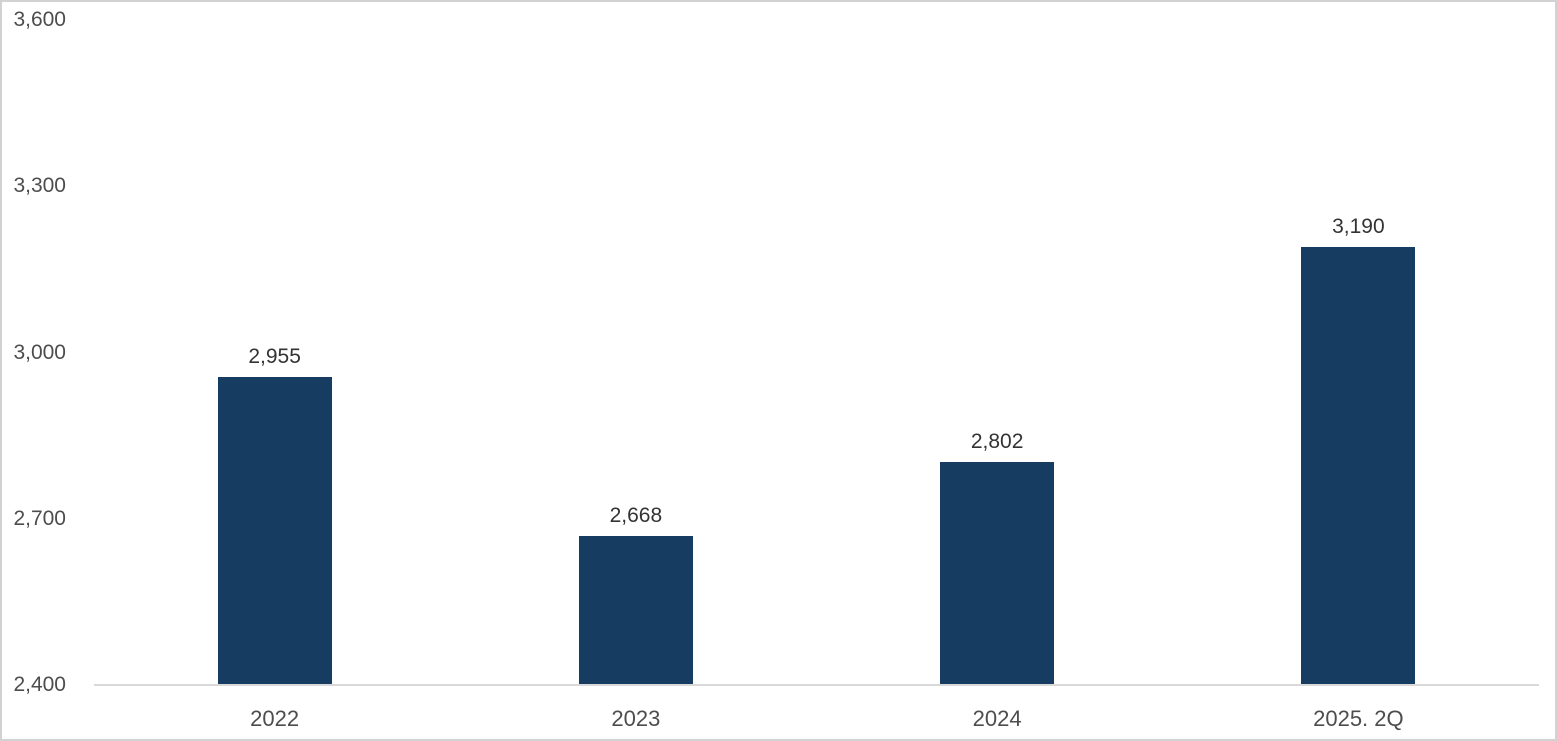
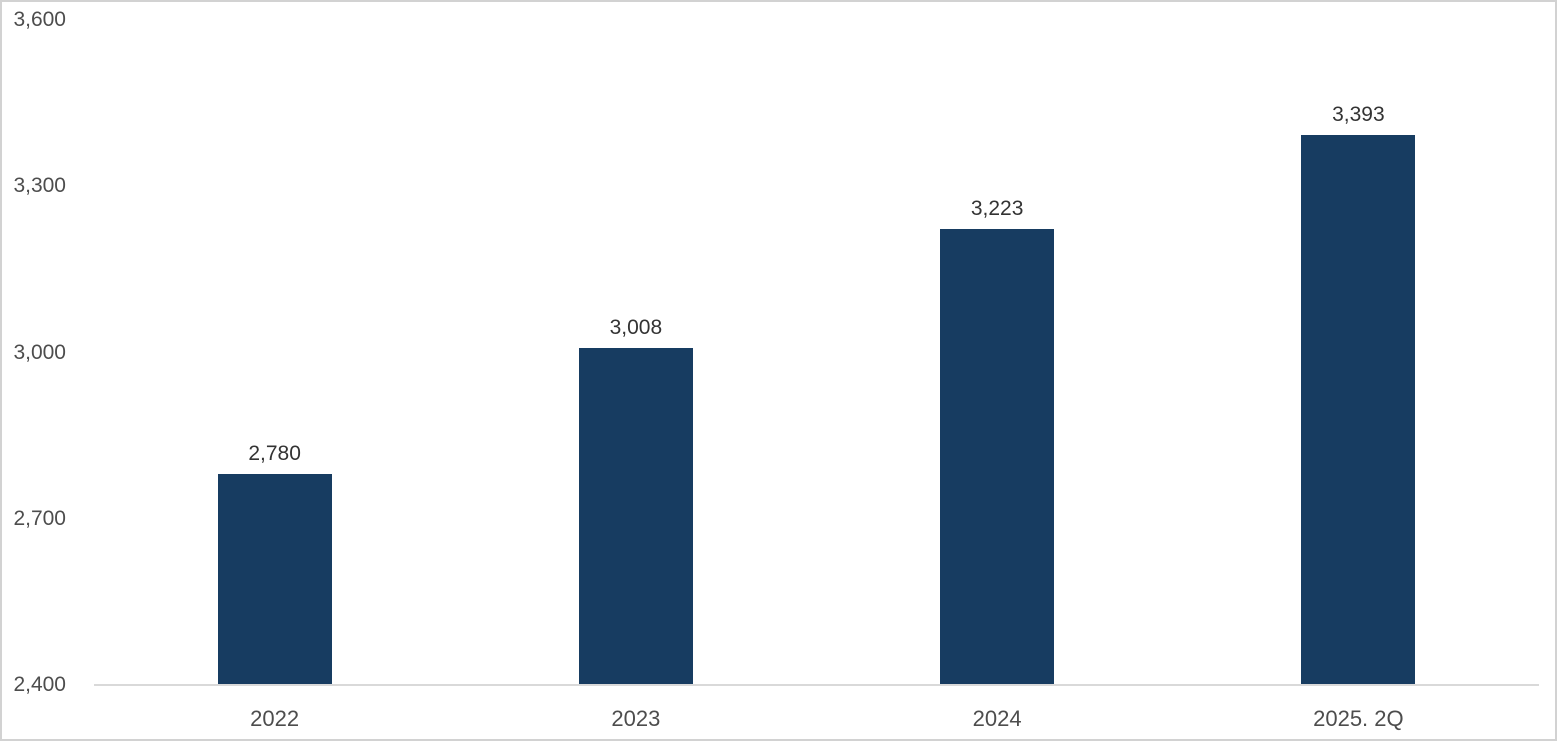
2022: 2,955 -> 2,780
2023: 2,668 -> 3,008
2024: 2,802 -> 3,223
2025. 2Q: 3,190 -> 3,393
